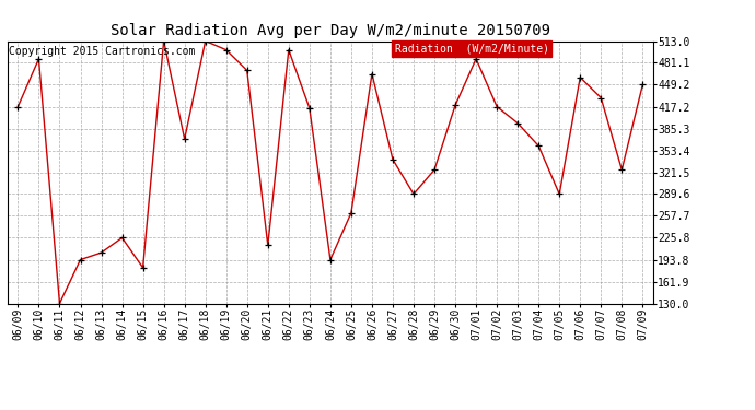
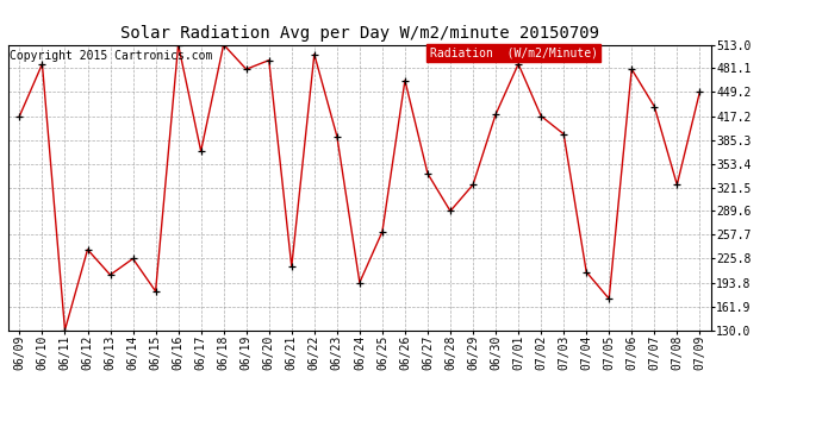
06/12: 194 -> 238
06/19: 500 -> 480
06/20: 470 -> 492
06/23: 415 -> 390
07/04: 360 -> 208
07/05: 290 -> 172
07/06: 460 -> 480
